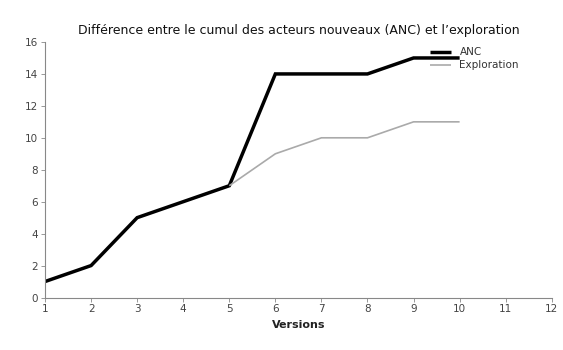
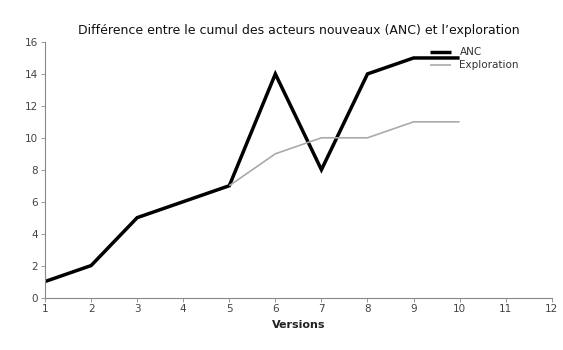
ANC/7: 14 -> 8
